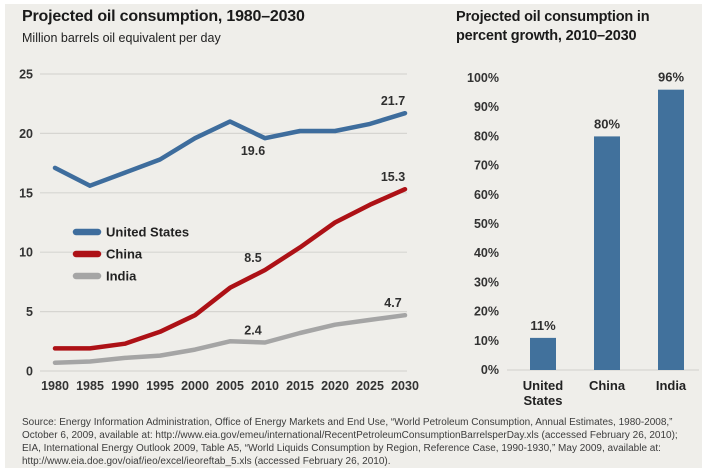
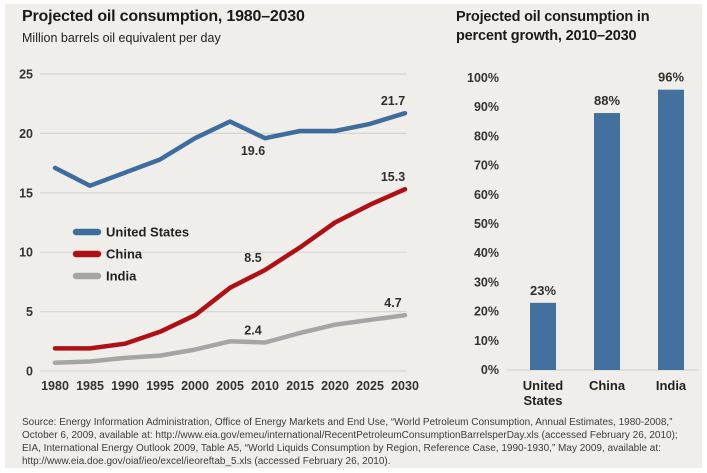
Projected oil consumption in percent growth, 2010–2030/United States: 11% -> 23%
Projected oil consumption in percent growth, 2010–2030/China: 80% -> 88%
